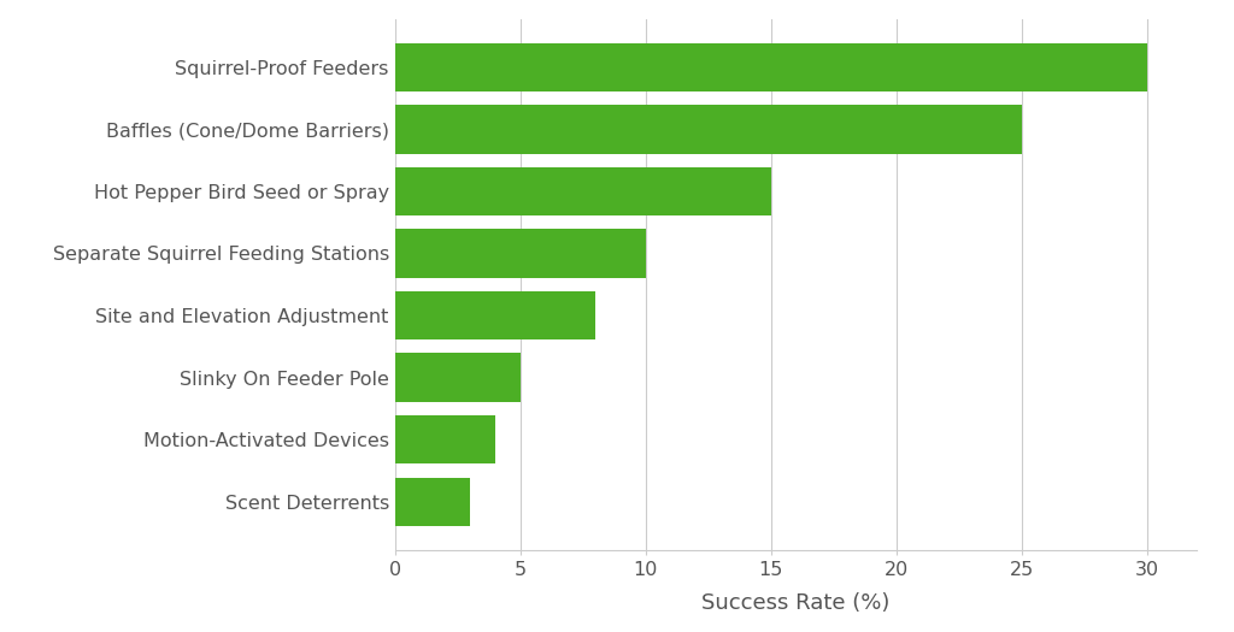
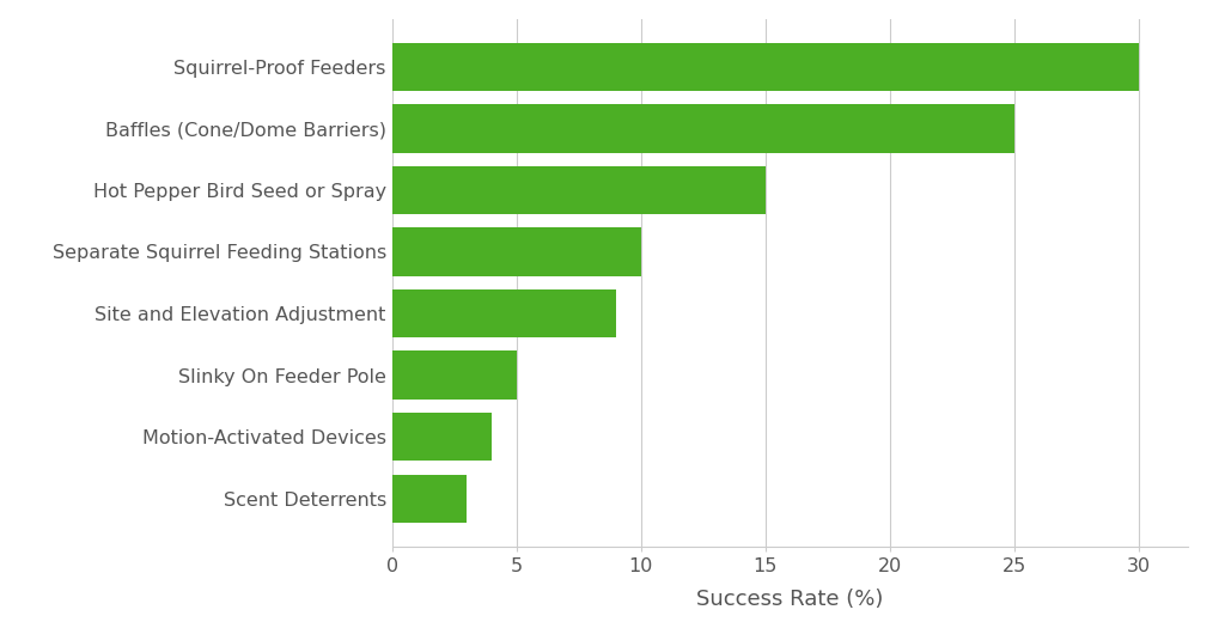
Site and Elevation Adjustment: 8 -> 9
